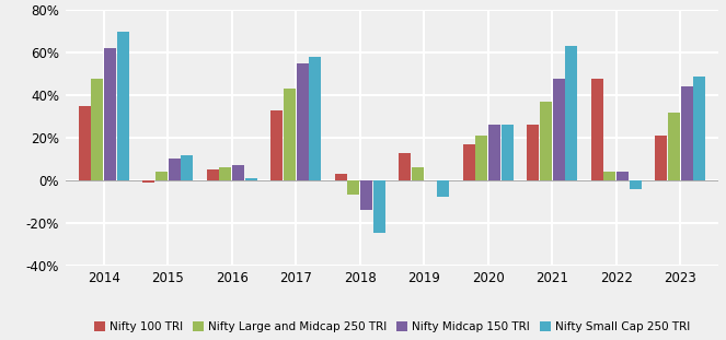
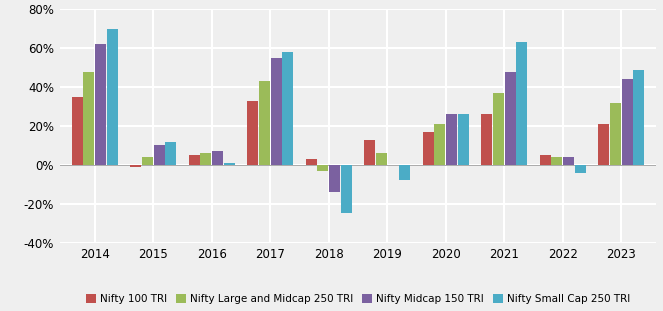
Nifty Large and Midcap 250 TRI/2018: -7% -> -3%
Nifty 100 TRI/2022: 48% -> 5%
